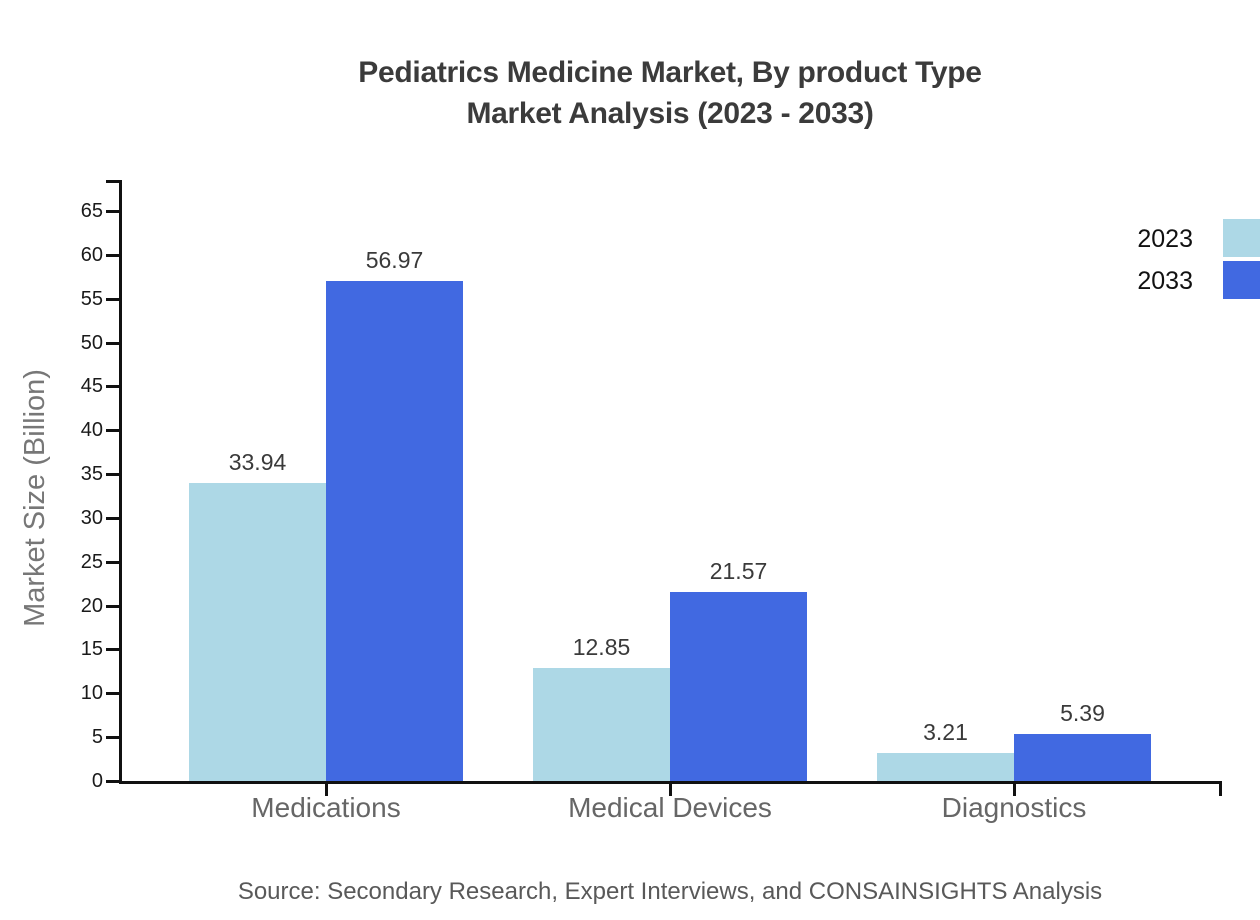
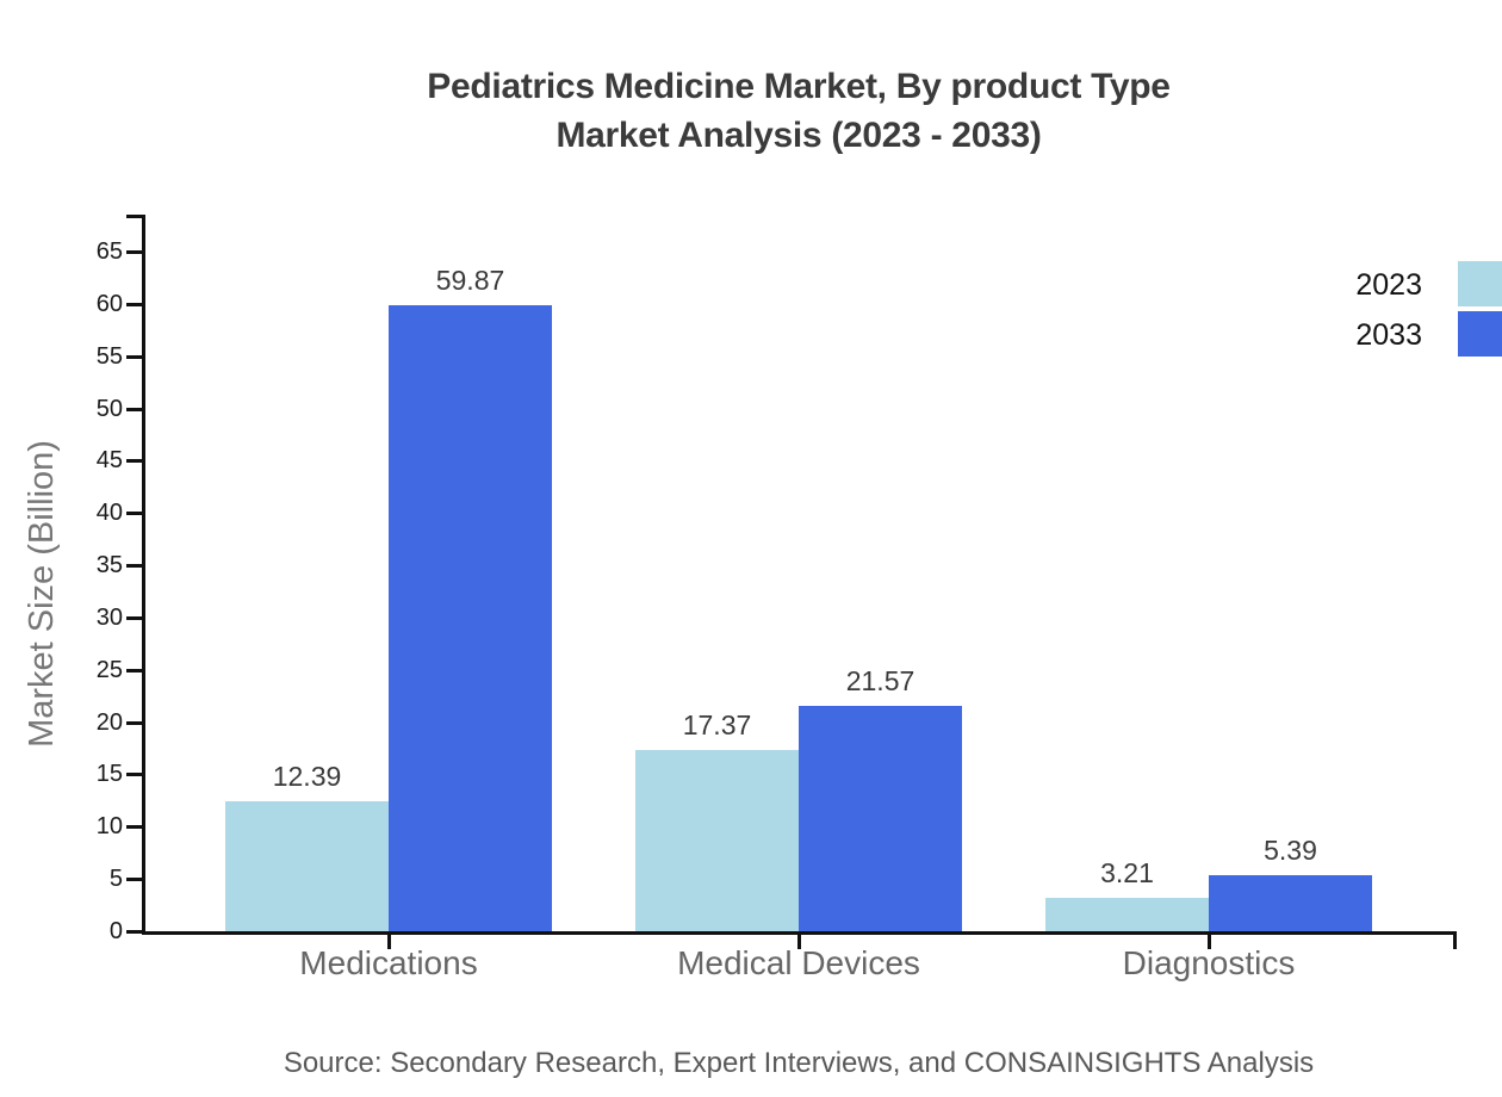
2023/Medications: 33.94 -> 12.39
2033/Medications: 56.97 -> 59.87
2023/Medical Devices: 12.85 -> 17.37
